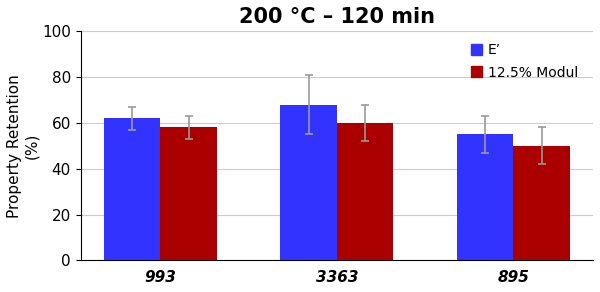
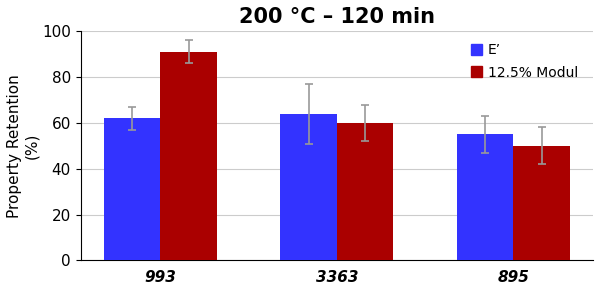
12.5% Modul/993: 58 -> 91
E’/3363: 68 -> 64
